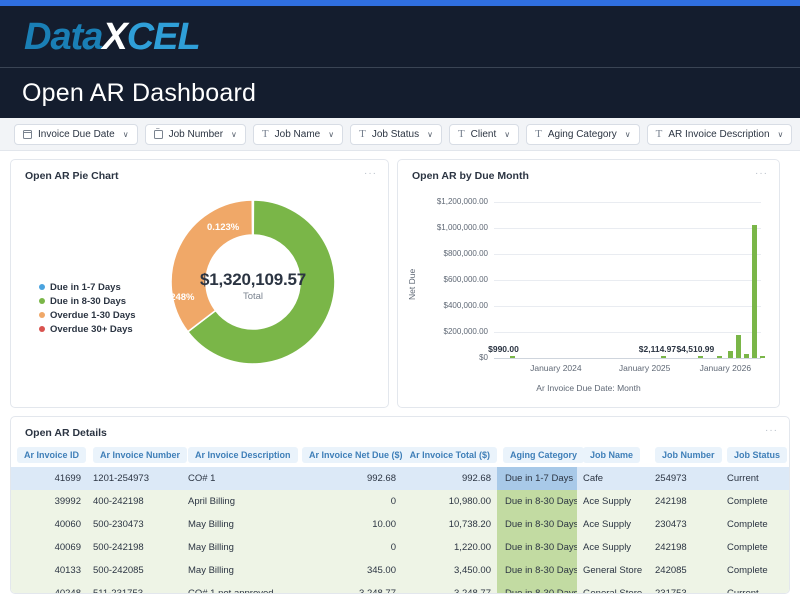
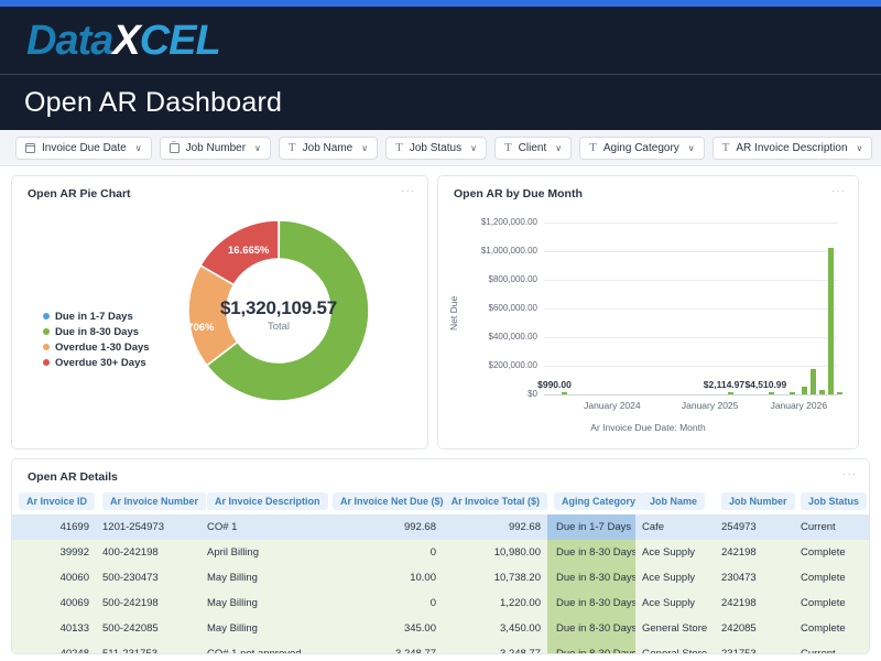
Open AR Pie Chart/Overdue 1-30 Days: 35.248% -> 18.706%
Open AR Pie Chart/Overdue 30+ Days: 0.123% -> 16.665%
